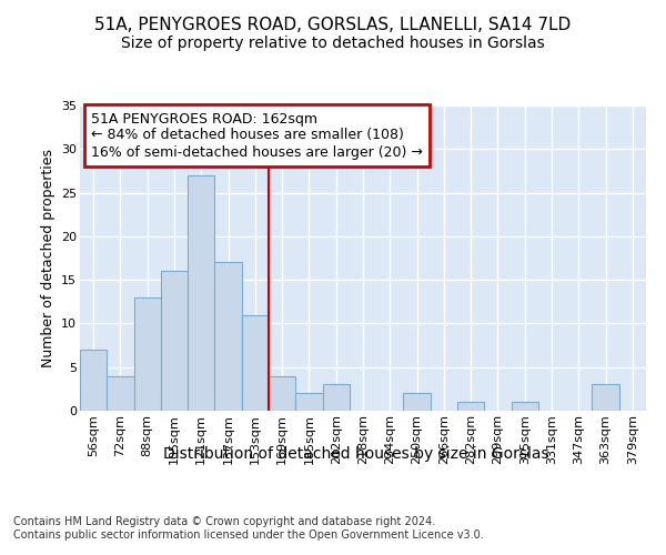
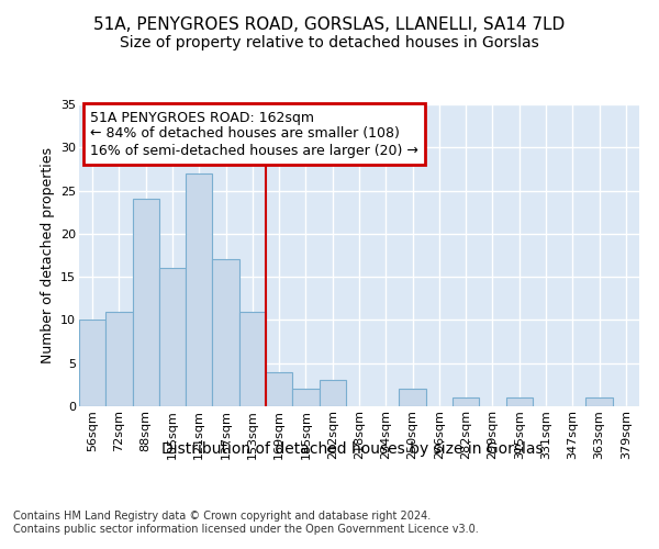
56sqm: 7 -> 10
72sqm: 4 -> 11
88sqm: 13 -> 24
363sqm: 3 -> 1
